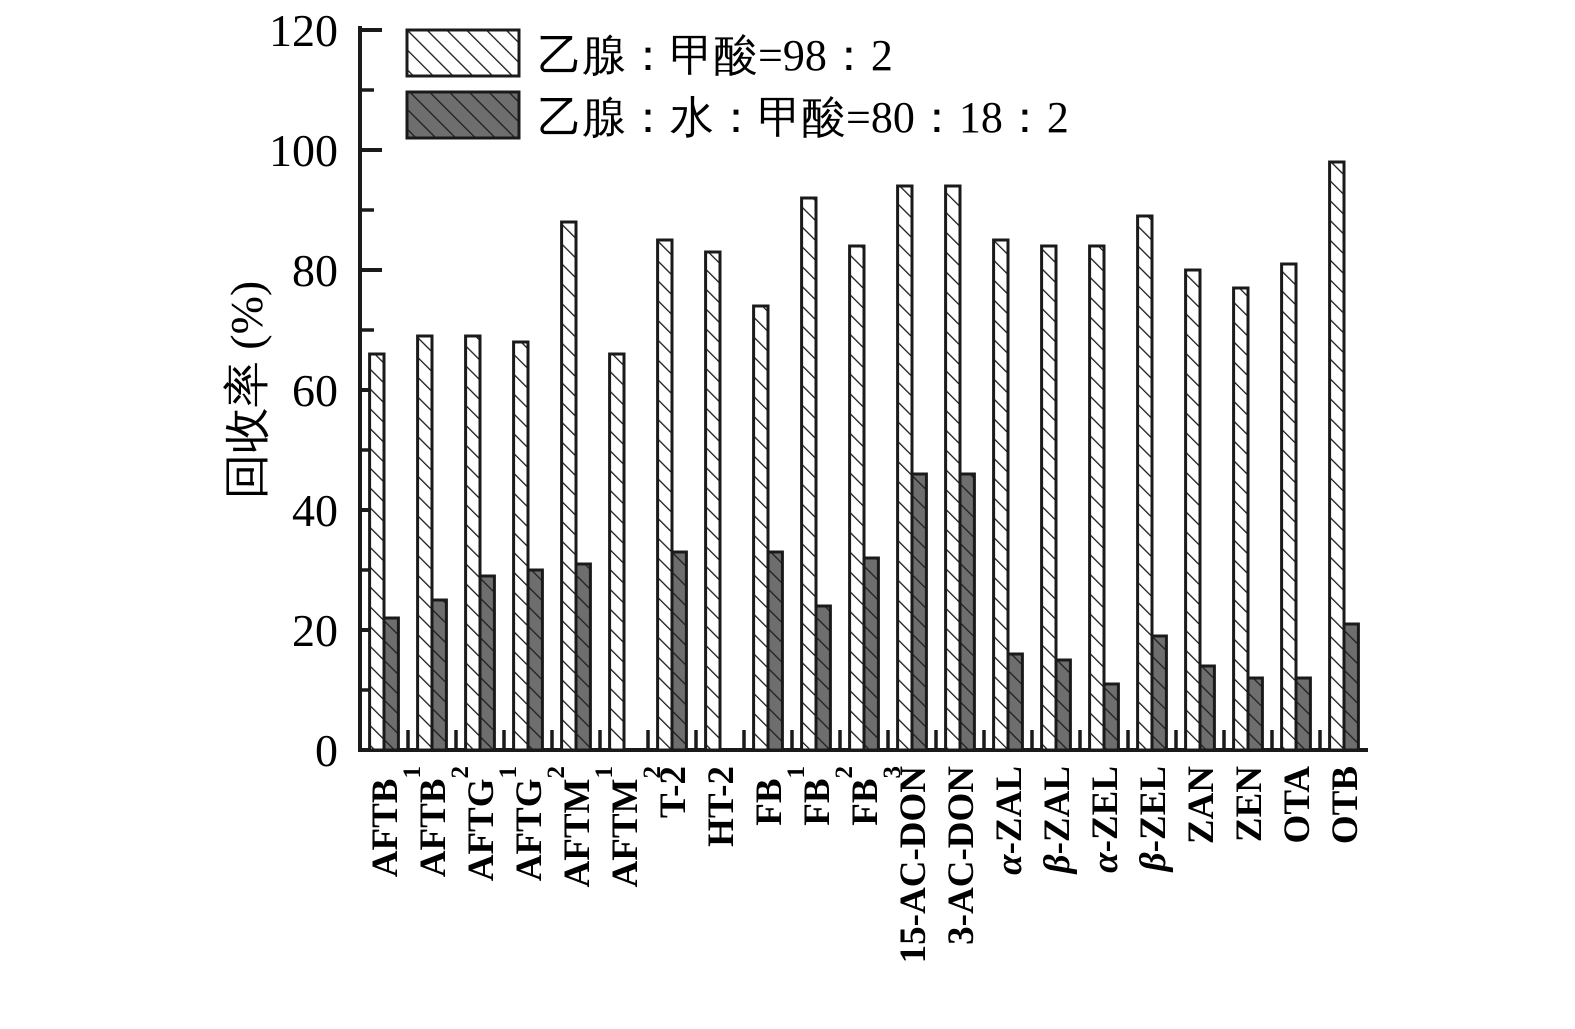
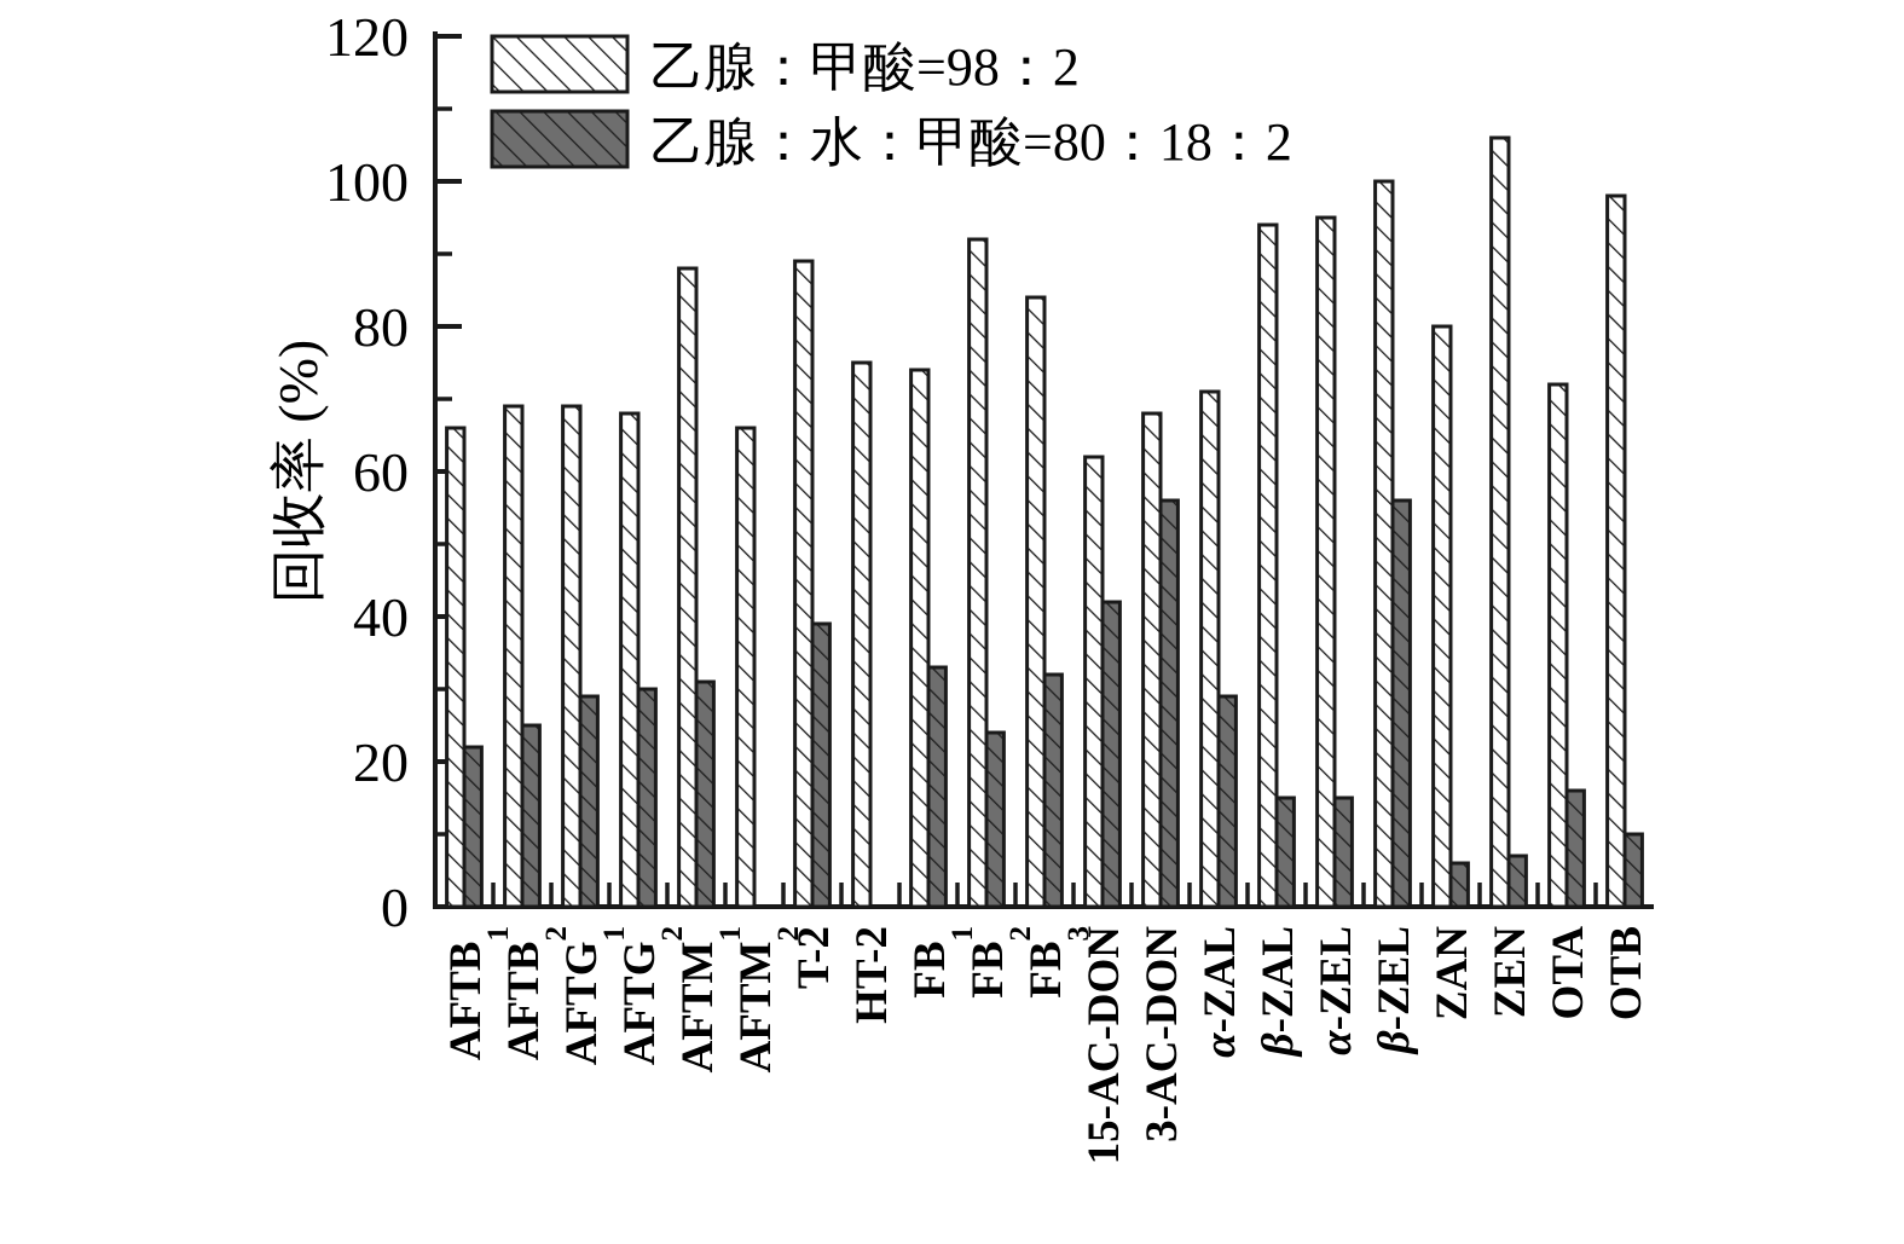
乙腺：甲酸=98：2/T-2: 85 -> 89
乙腺：水：甲酸=80：18：2/T-2: 33 -> 39
乙腺：甲酸=98：2/HT-2: 83 -> 75
乙腺：甲酸=98：2/15-AC-DON: 94 -> 62
乙腺：水：甲酸=80：18：2/15-AC-DON: 46 -> 42
乙腺：甲酸=98：2/3-AC-DON: 94 -> 68
乙腺：水：甲酸=80：18：2/3-AC-DON: 46 -> 56
乙腺：甲酸=98：2/α-ZAL: 85 -> 71
乙腺：水：甲酸=80：18：2/α-ZAL: 16 -> 29
乙腺：甲酸=98：2/β-ZAL: 84 -> 94
乙腺：甲酸=98：2/α-ZEL: 84 -> 95
乙腺：水：甲酸=80：18：2/α-ZEL: 11 -> 15
乙腺：甲酸=98：2/β-ZEL: 89 -> 100
乙腺：水：甲酸=80：18：2/β-ZEL: 19 -> 56
乙腺：水：甲酸=80：18：2/ZAN: 14 -> 6
乙腺：甲酸=98：2/ZEN: 77 -> 106
乙腺：水：甲酸=80：18：2/ZEN: 12 -> 7
乙腺：甲酸=98：2/OTA: 81 -> 72
乙腺：水：甲酸=80：18：2/OTA: 12 -> 16
乙腺：水：甲酸=80：18：2/OTB: 21 -> 10
